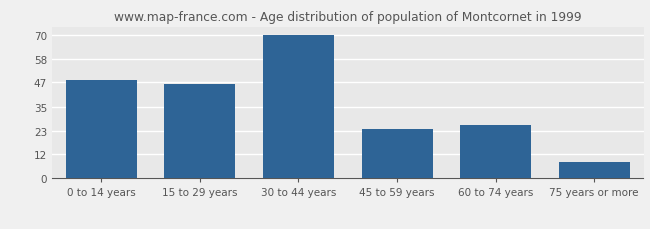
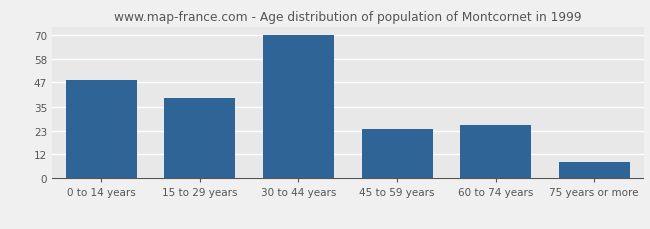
15 to 29 years: 46 -> 39
